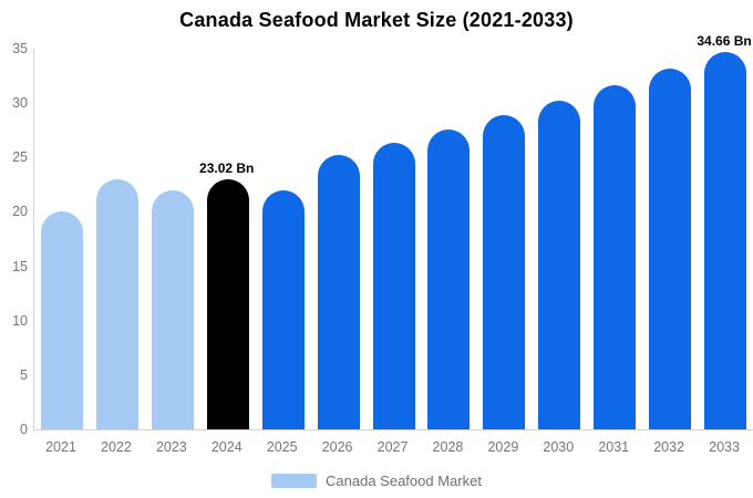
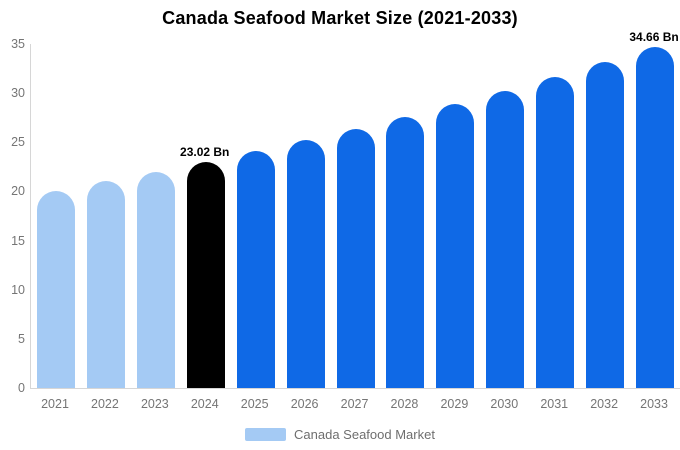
2022: 23 -> 21
2025: 22 -> 24
